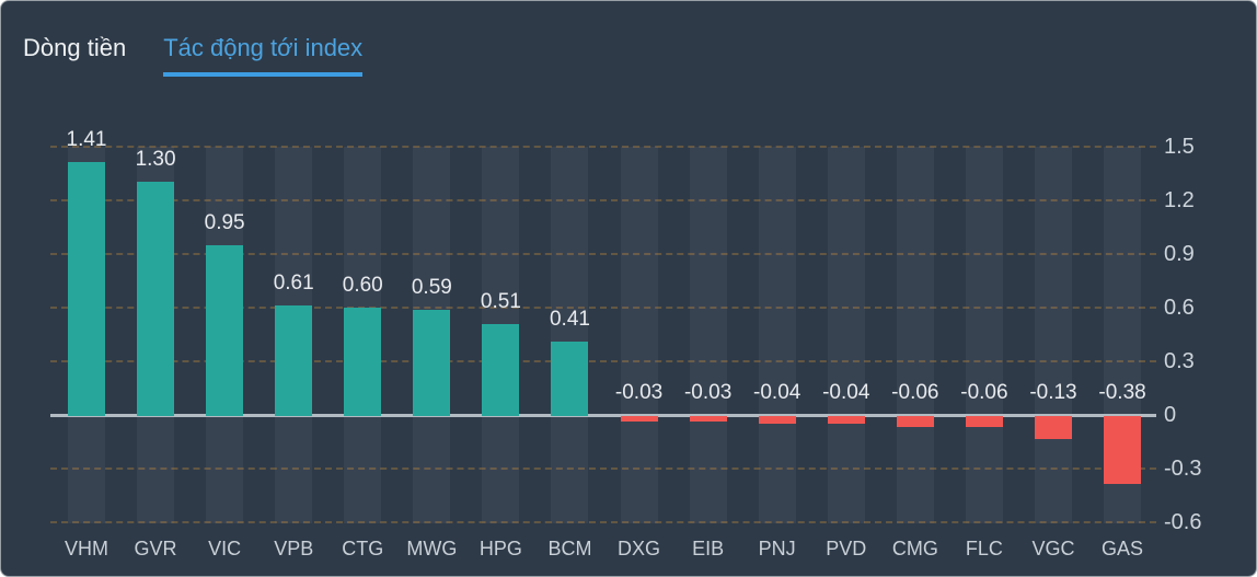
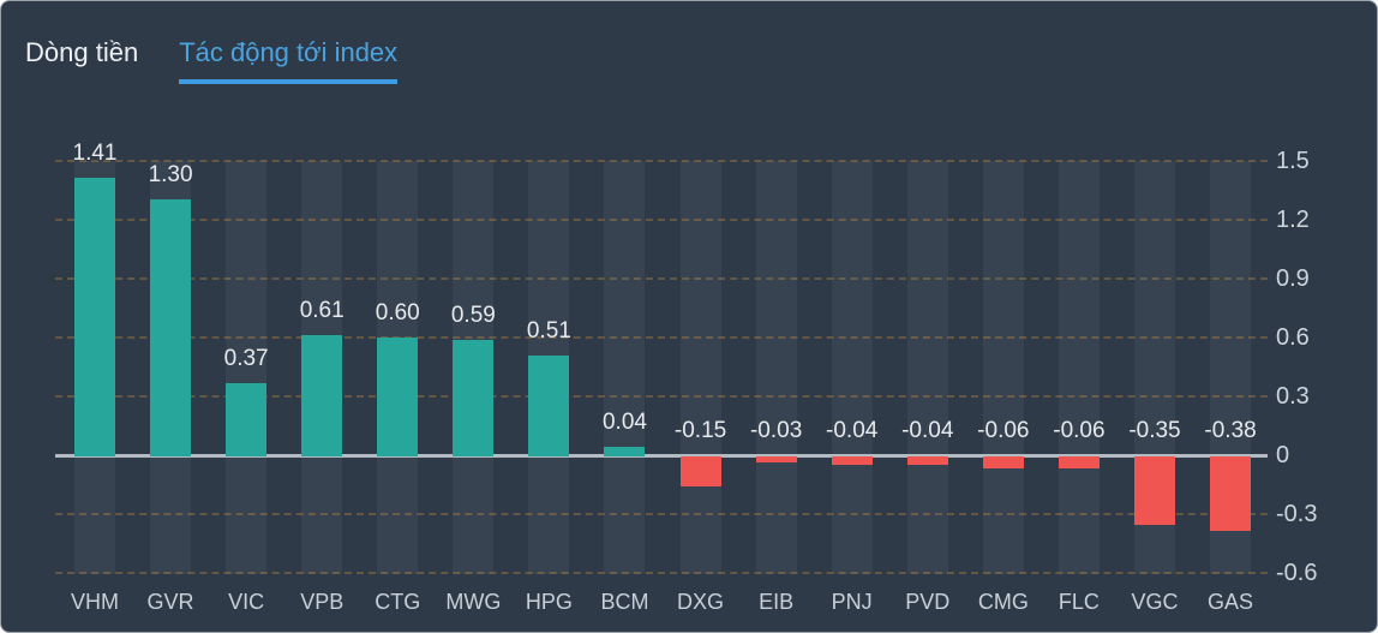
VIC: 0.95 -> 0.37
BCM: 0.41 -> 0.04
DXG: -0.03 -> -0.15
VGC: -0.13 -> -0.35
